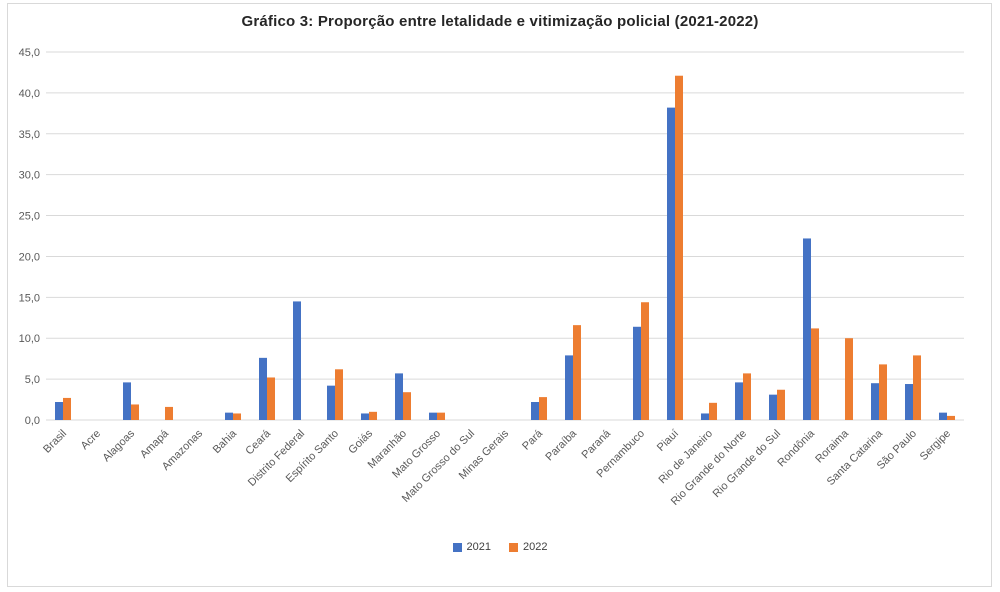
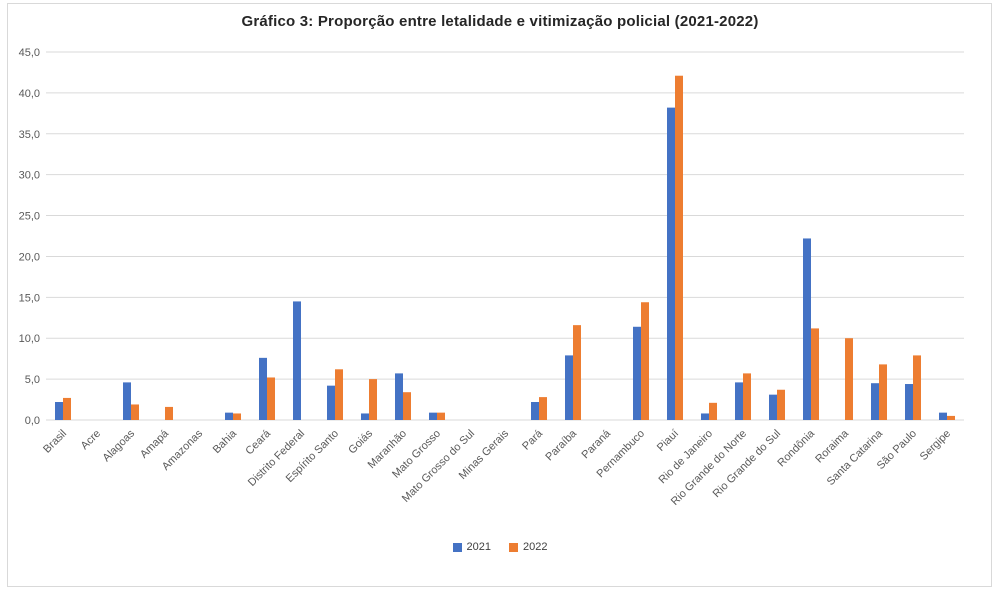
2022/Goiás: 1 -> 5
